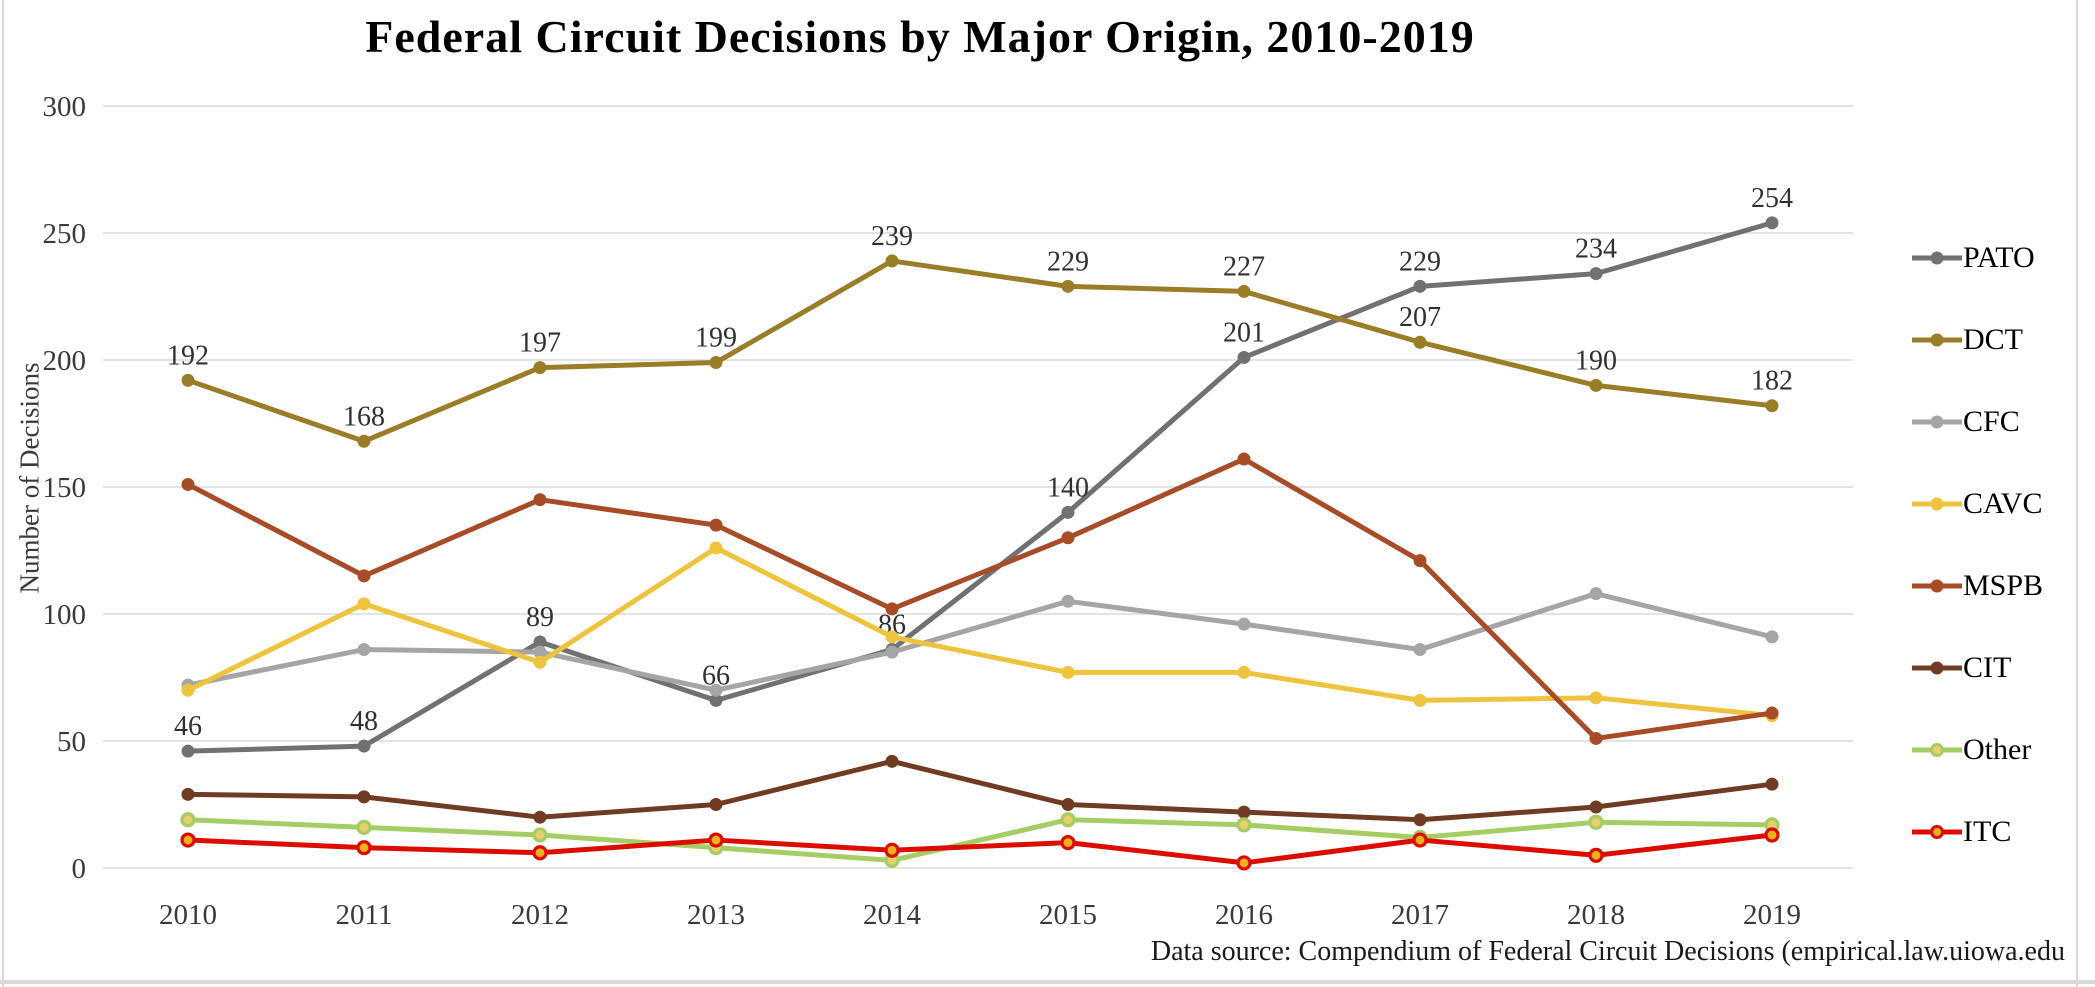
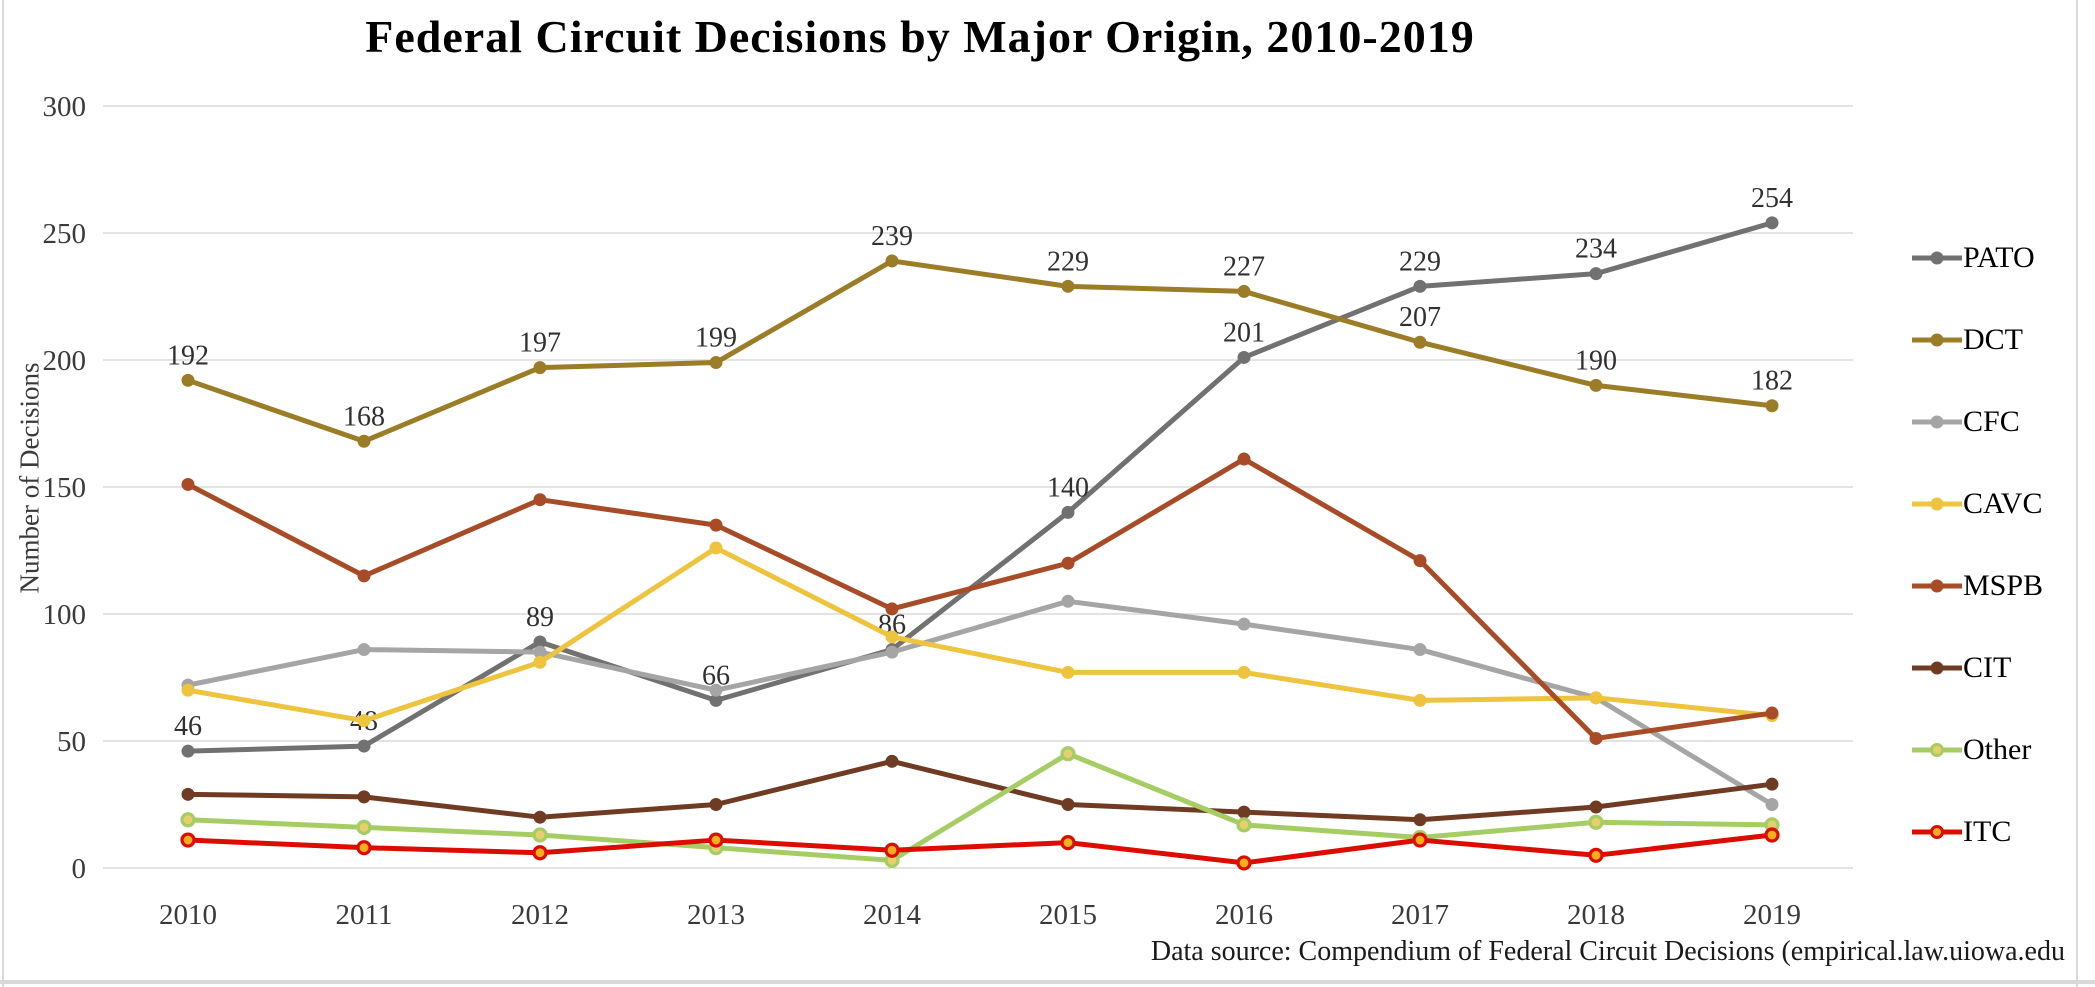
CAVC/2011: 104 -> 58
MSPB/2015: 130 -> 120
Other/2015: 19 -> 45
CFC/2018: 108 -> 67
CFC/2019: 91 -> 25
